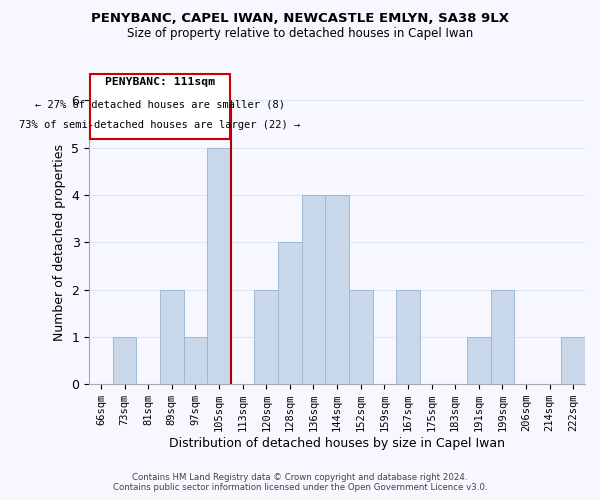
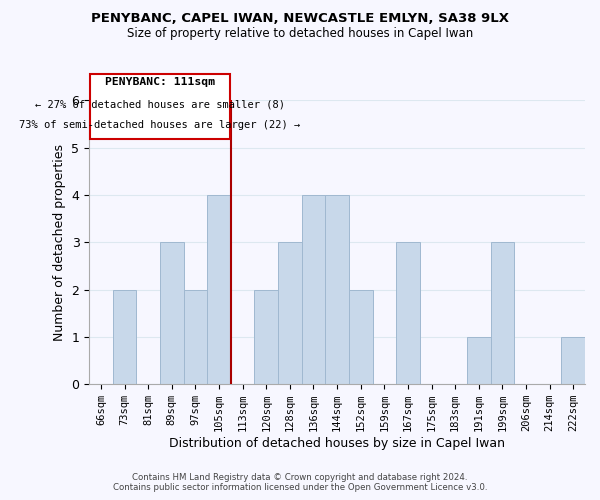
73sqm: 1 -> 2
89sqm: 2 -> 3
97sqm: 1 -> 2
105sqm: 5 -> 4
167sqm: 2 -> 3
199sqm: 2 -> 3
